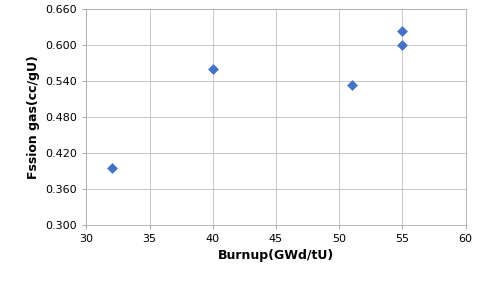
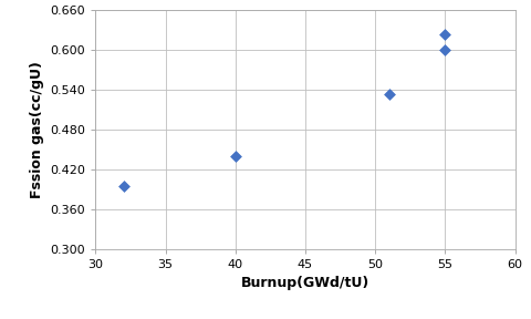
40: 0.560 -> 0.440
